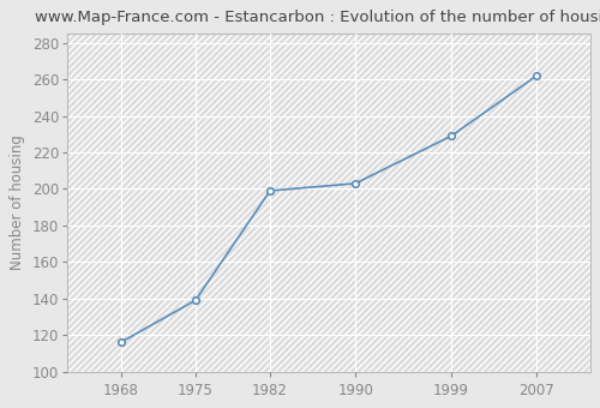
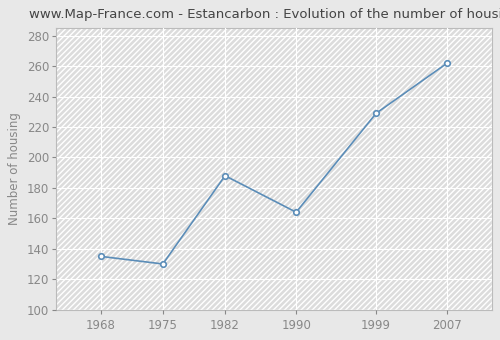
1968: 116 -> 135
1975: 139 -> 130
1982: 199 -> 188
1990: 203 -> 164
